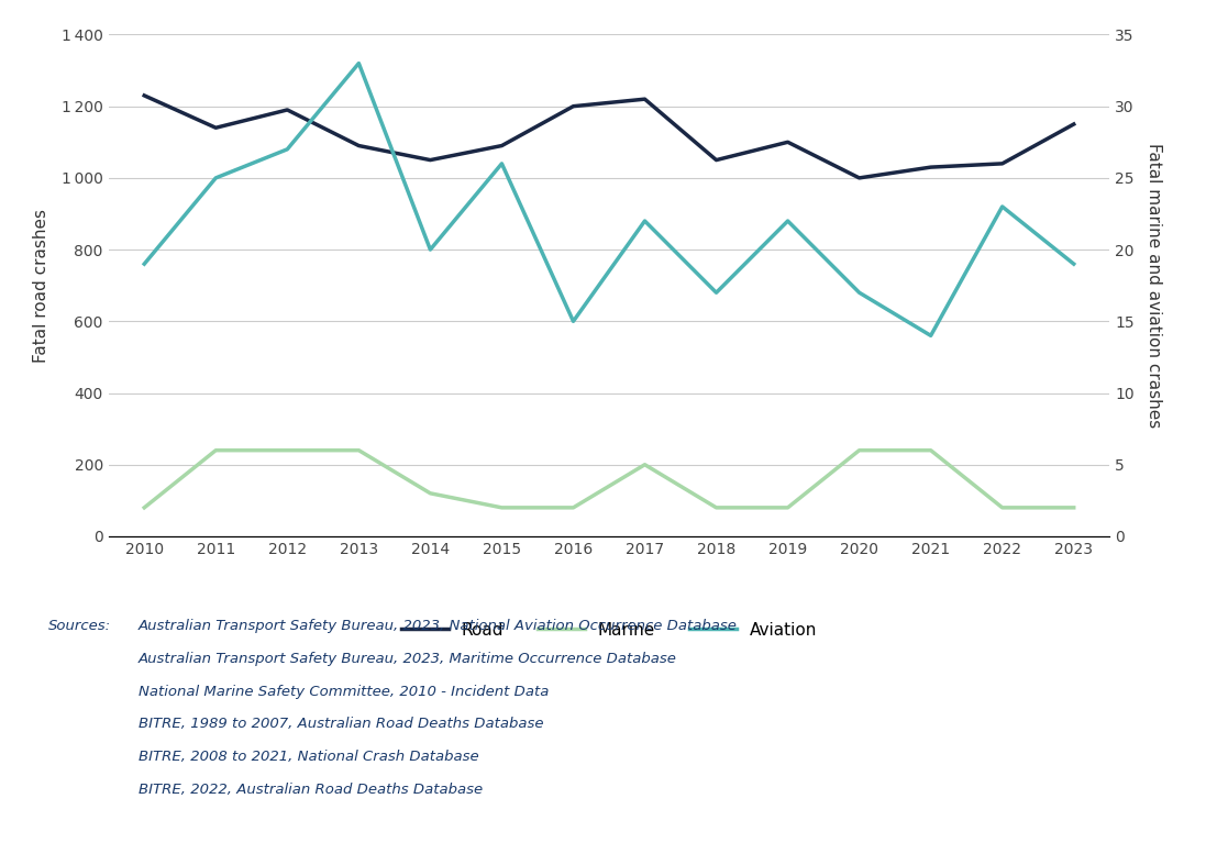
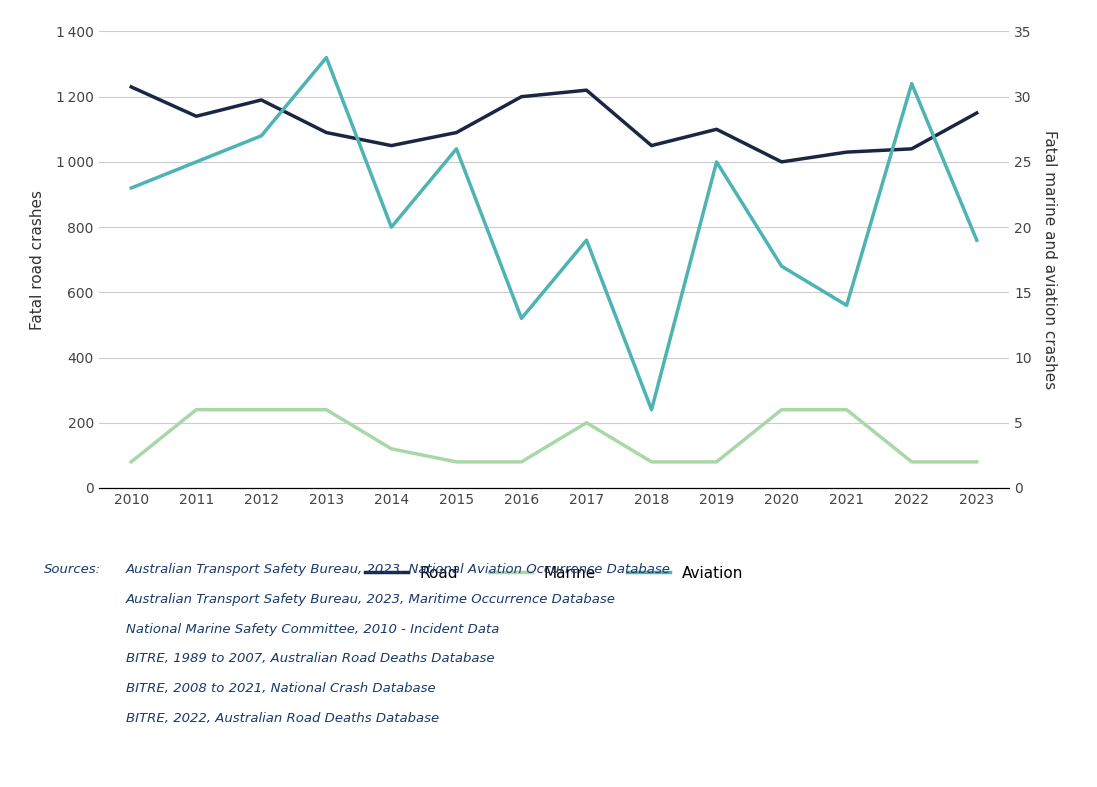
Aviation/2010: 19 -> 23
Aviation/2016: 15 -> 13
Aviation/2017: 22 -> 19
Aviation/2018: 17 -> 6
Aviation/2019: 22 -> 25
Aviation/2022: 23 -> 31
